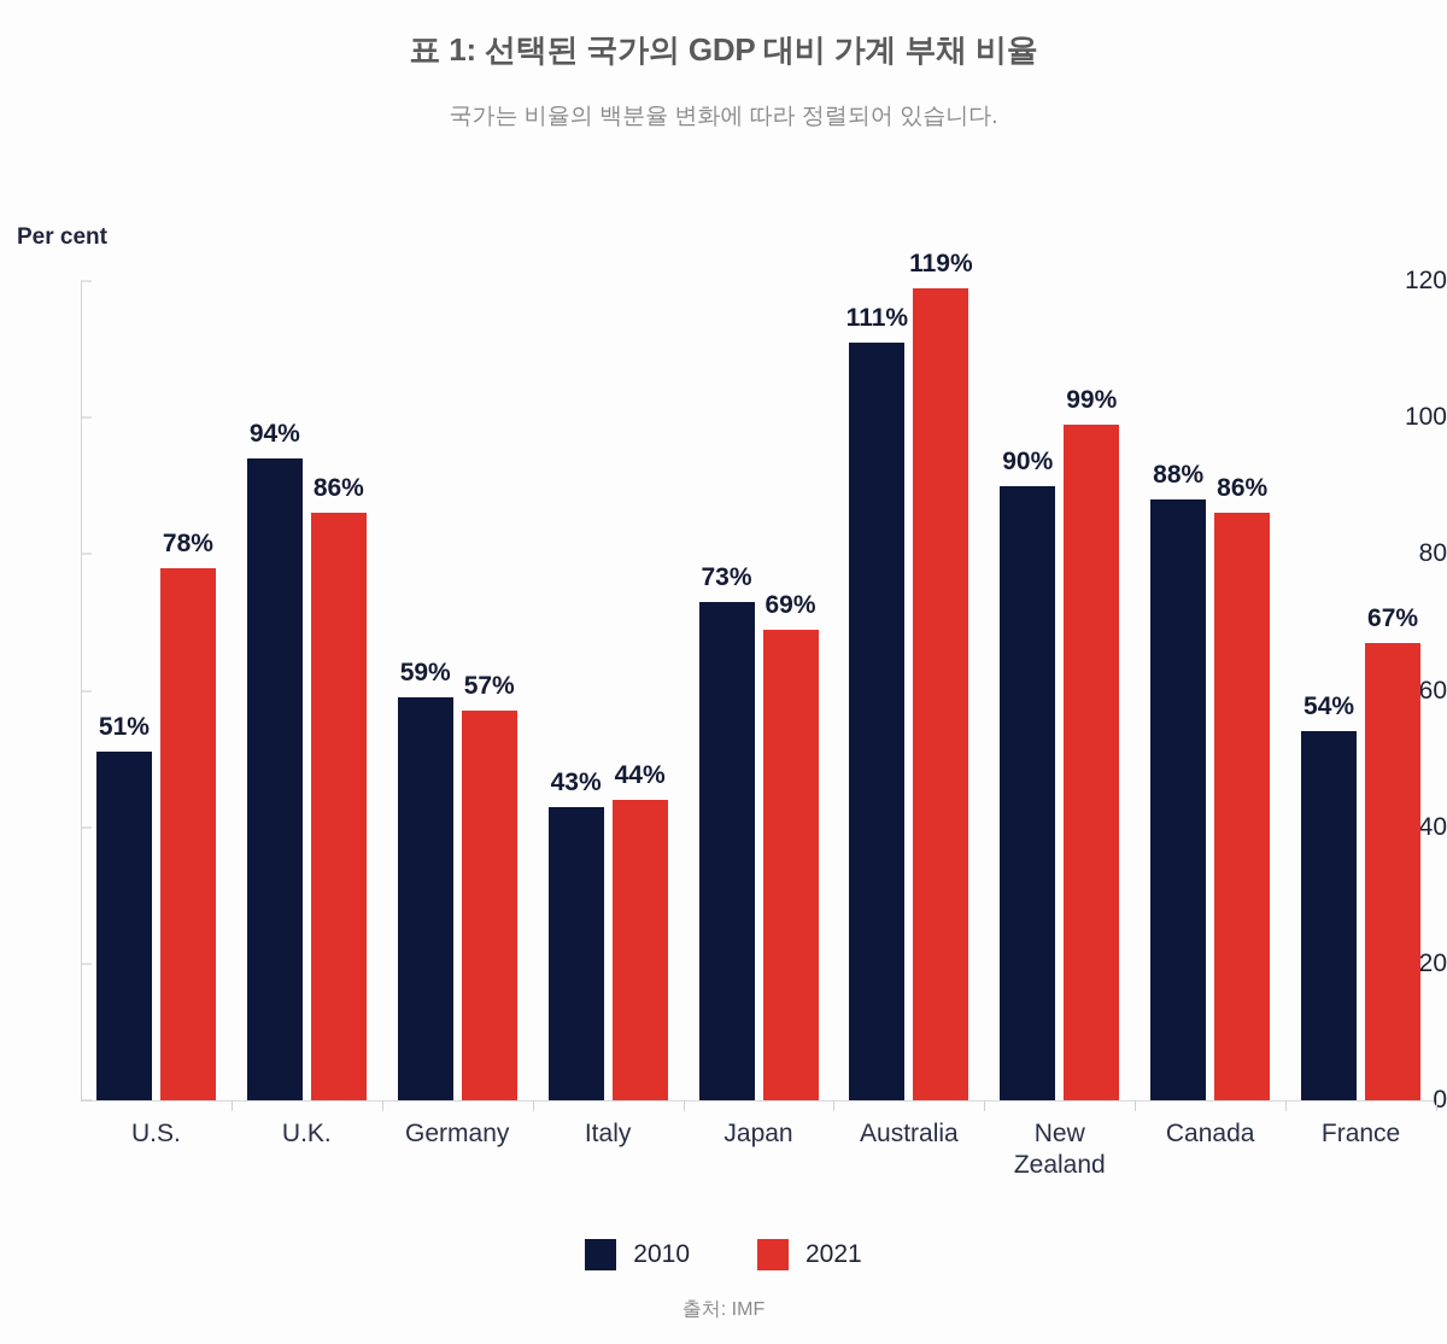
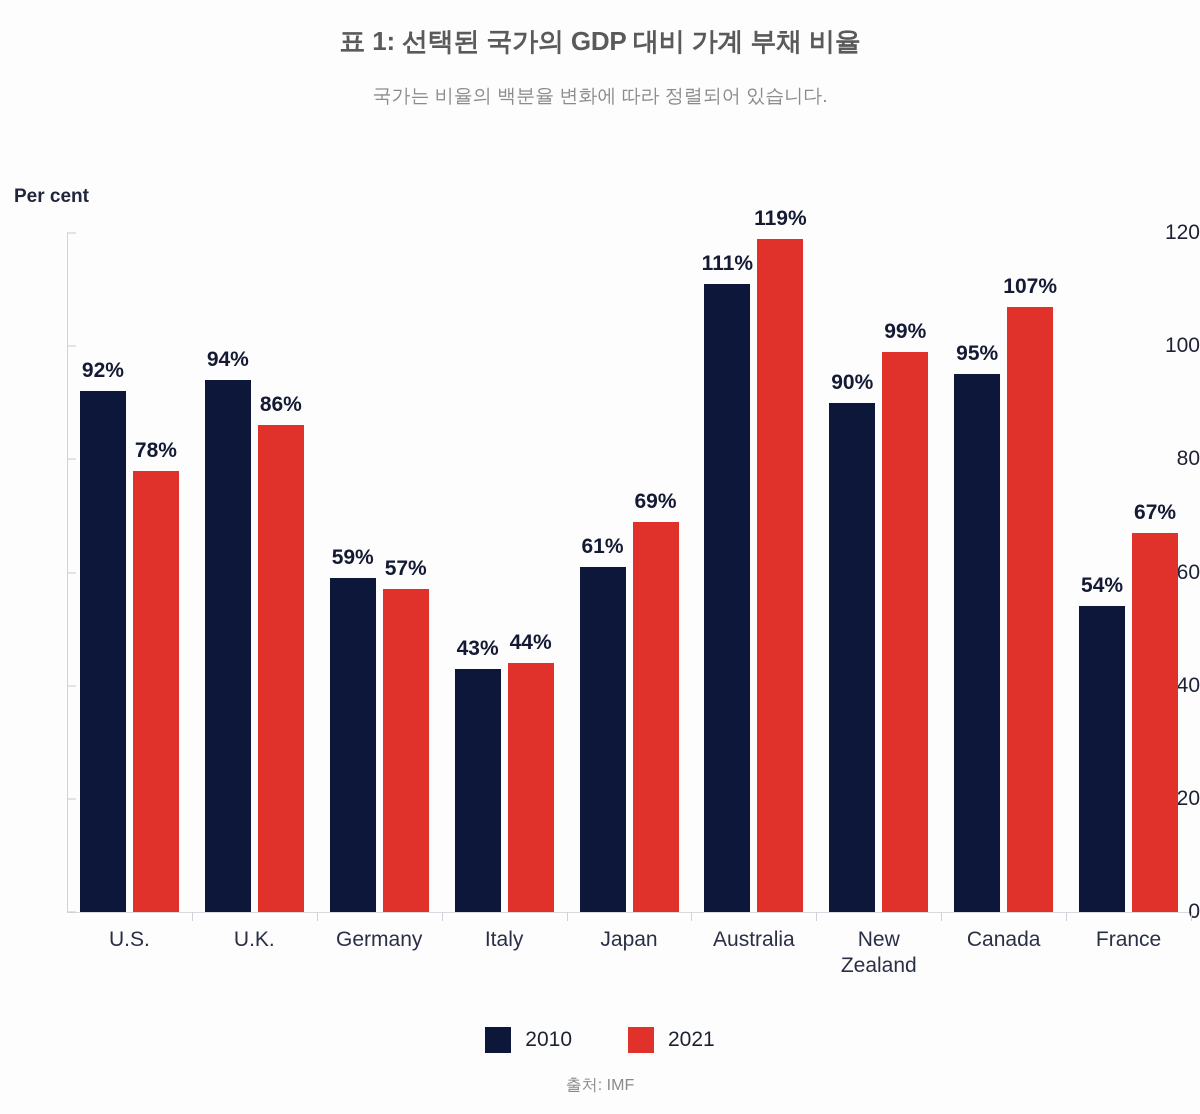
2010/U.S.: 51% -> 92%
2010/Japan: 73% -> 61%
2010/Canada: 88% -> 95%
2021/Canada: 86% -> 107%
